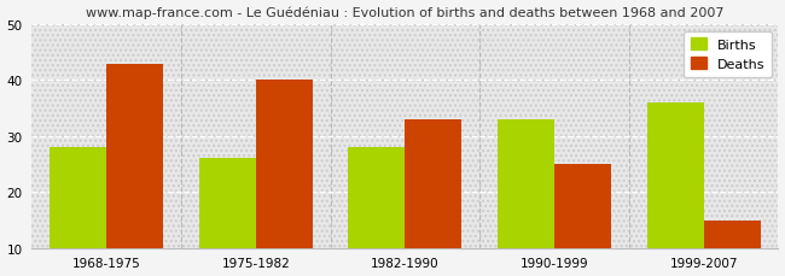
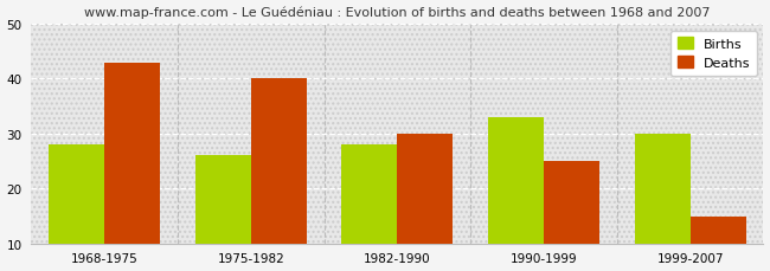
Deaths/1982-1990: 33 -> 30
Births/1999-2007: 36 -> 30
